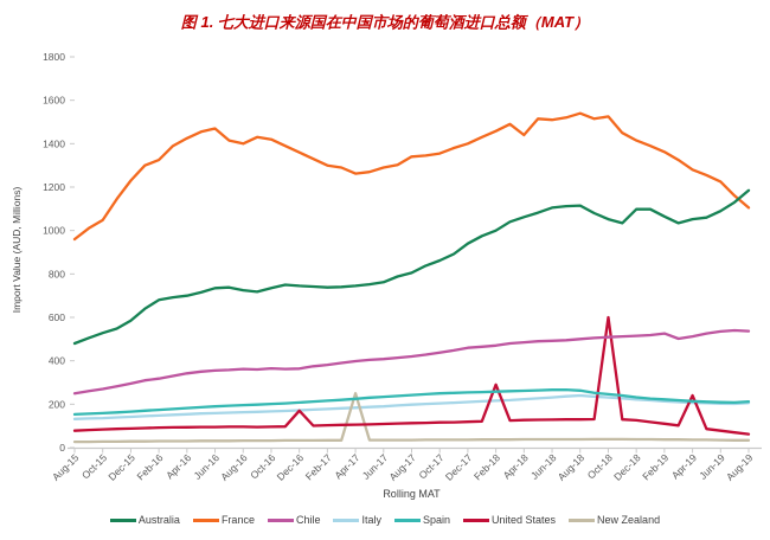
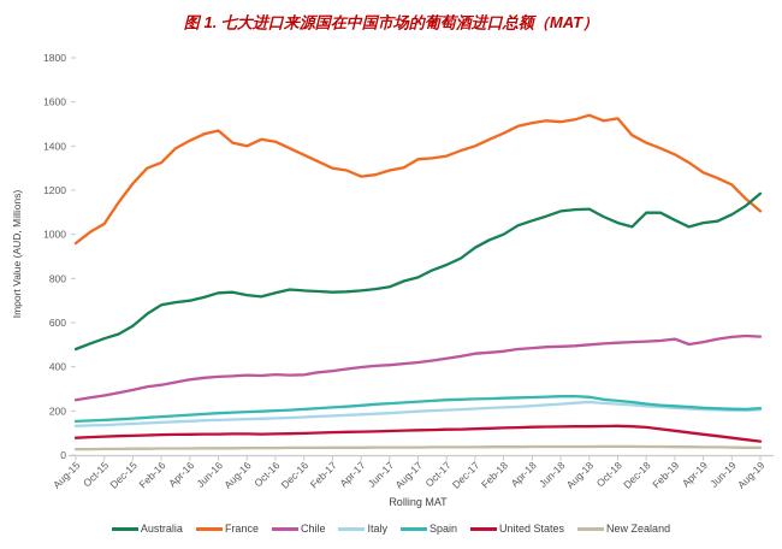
United States/Dec-16: 170 -> 100
New Zealand/Apr-17: 250 -> 30
United States/Feb-18: 290 -> 120
France/Apr-18: 1440 -> 1500
United States/Oct-18: 600 -> 130
United States/Apr-19: 240 -> 90
